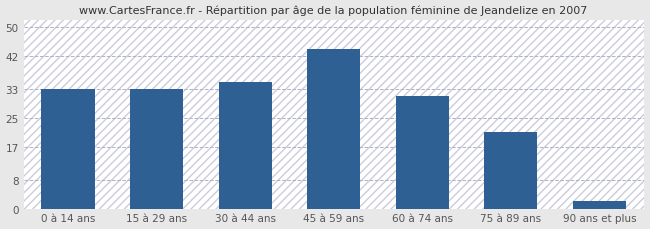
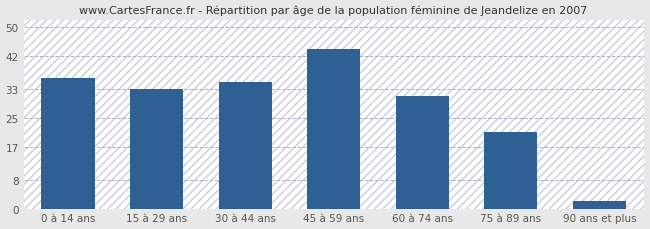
0 à 14 ans: 33 -> 36
